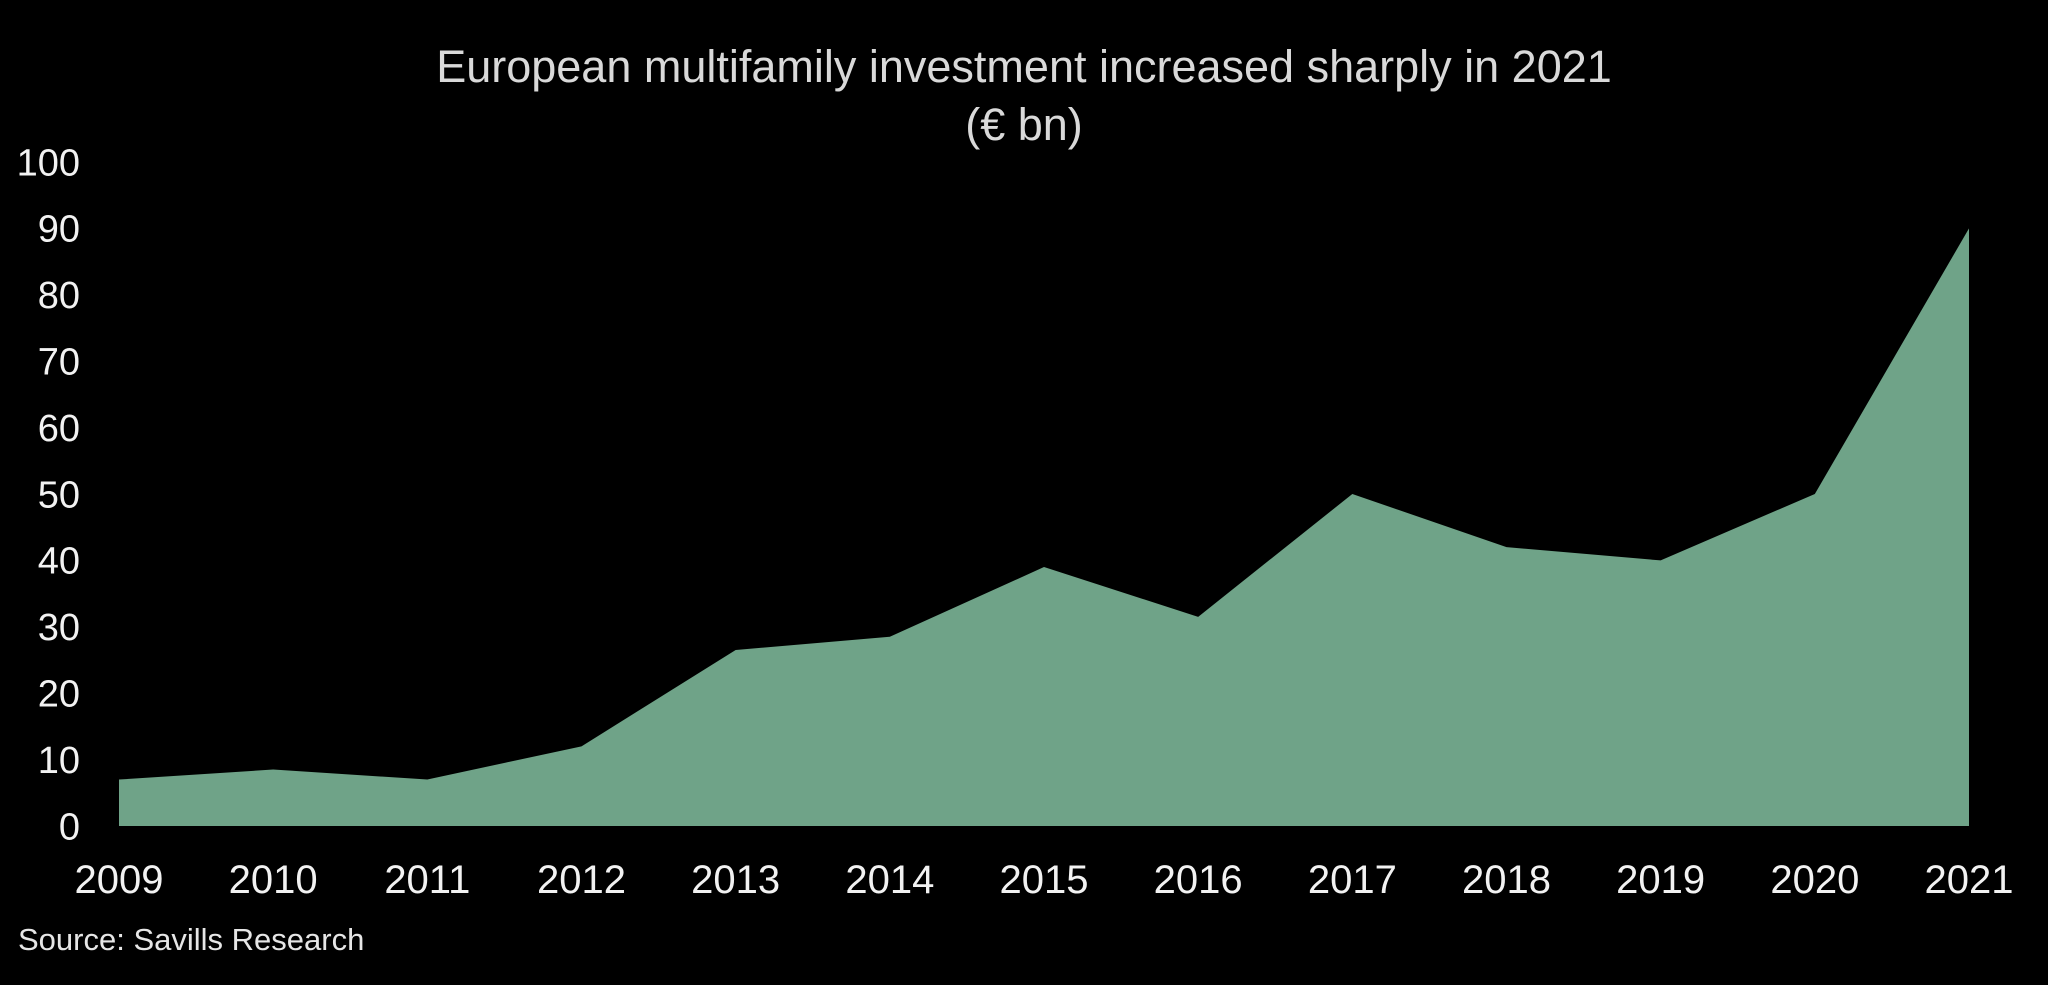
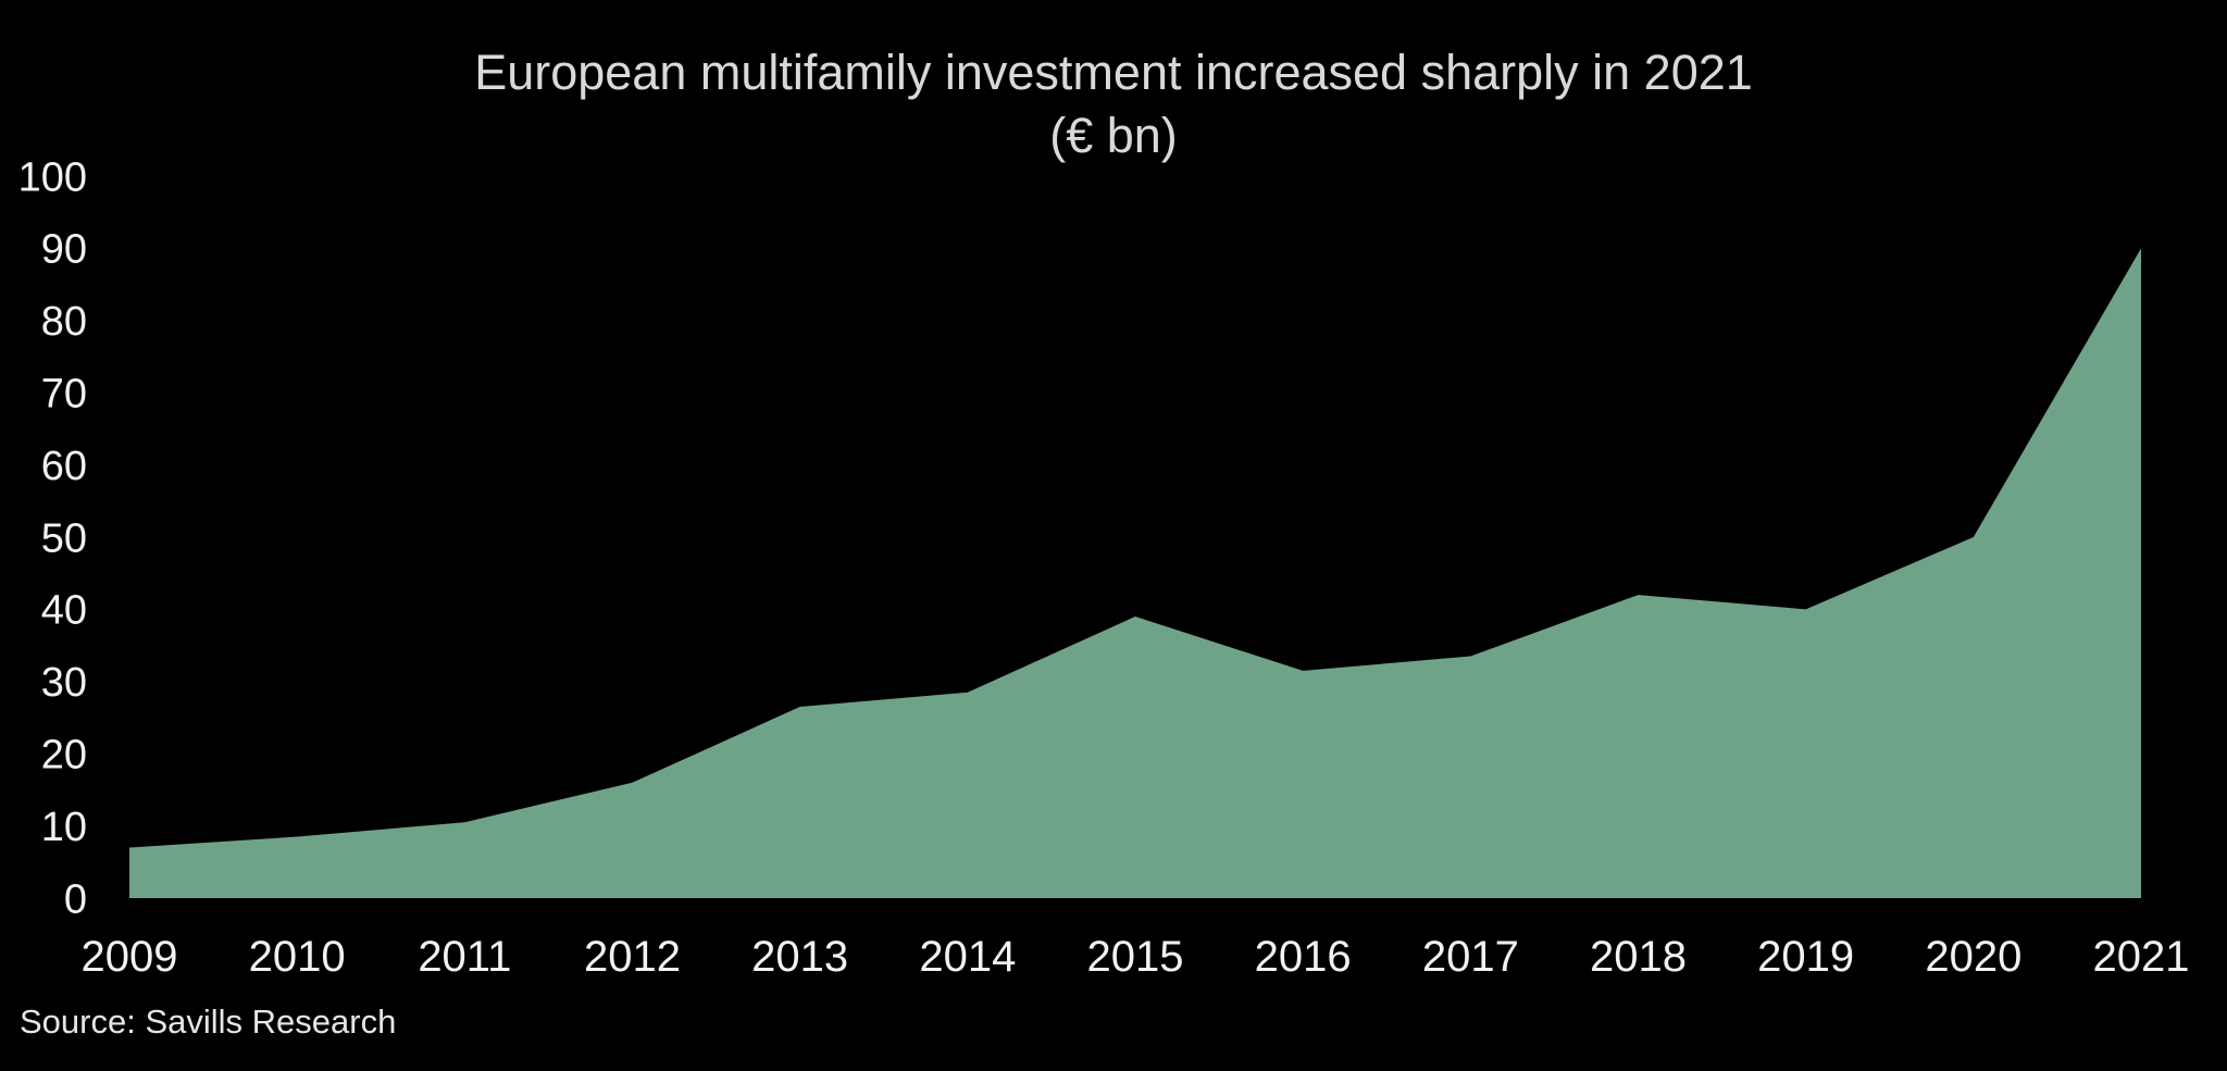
2011: 7 -> 10
2012: 12 -> 16
2017: 50 -> 34
